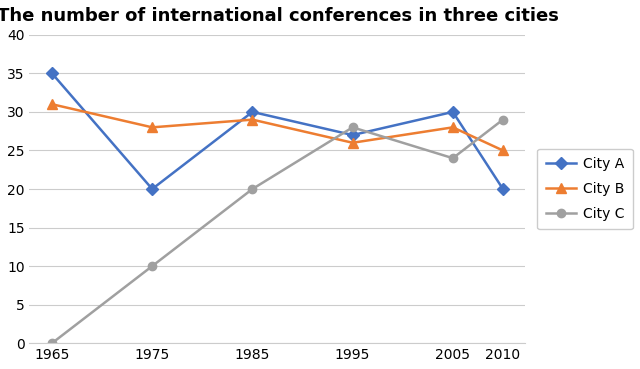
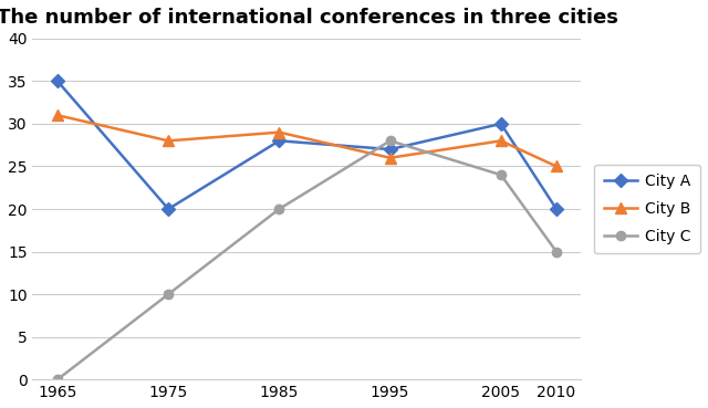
City A/1985: 30 -> 28
City C/2010: 29 -> 15
